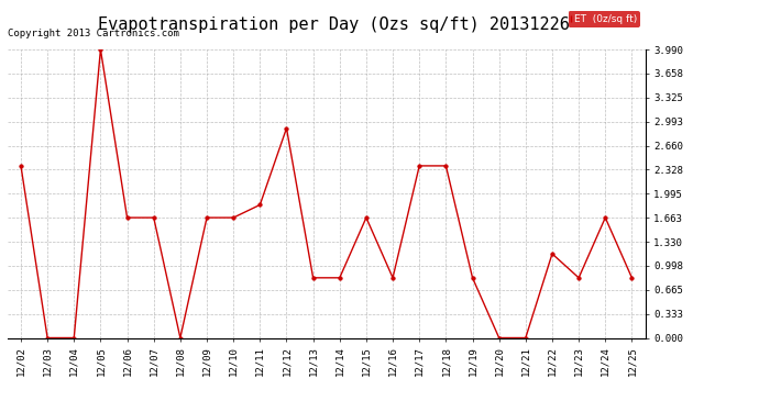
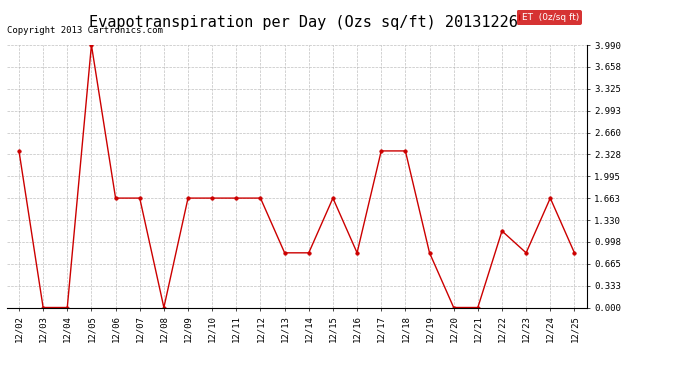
12/11: 1.84 -> 1.66
12/12: 2.90 -> 1.66
